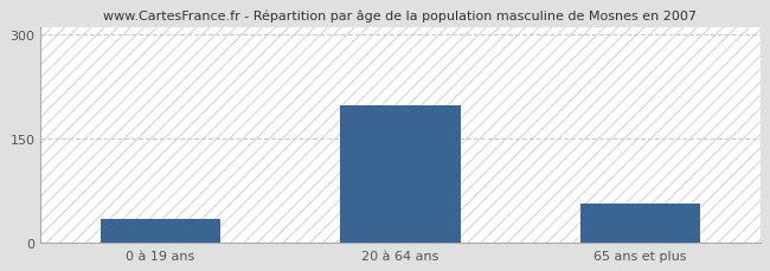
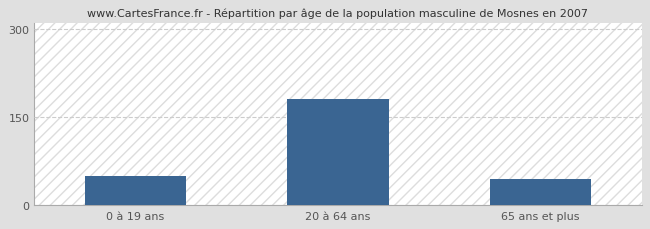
0 à 19 ans: 34 -> 50
20 à 64 ans: 198 -> 180
65 ans et plus: 56 -> 45
